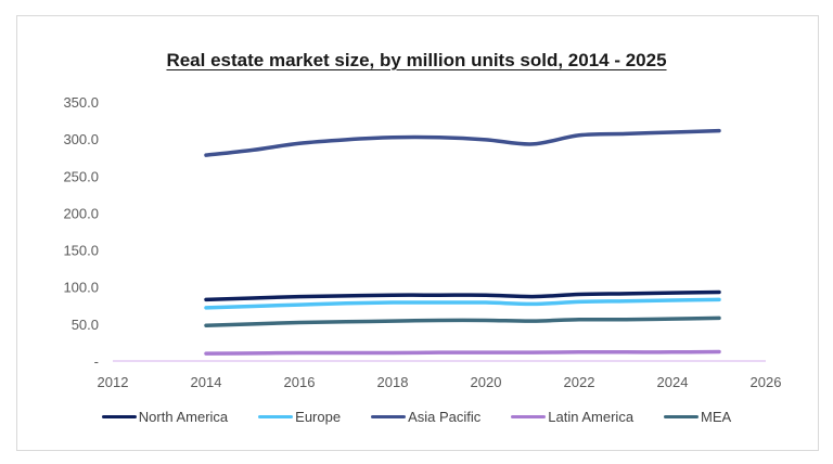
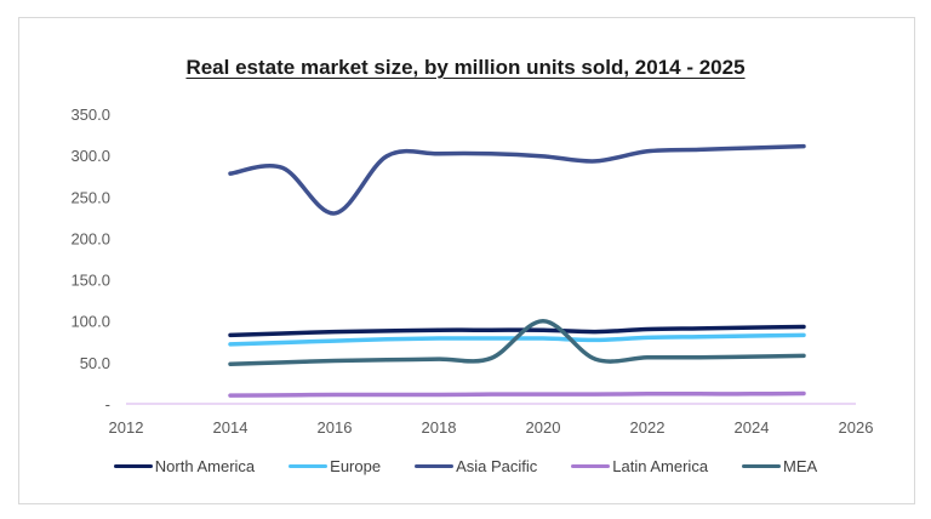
Asia Pacific/2016: 290 -> 230
MEA/2020: 60 -> 100
